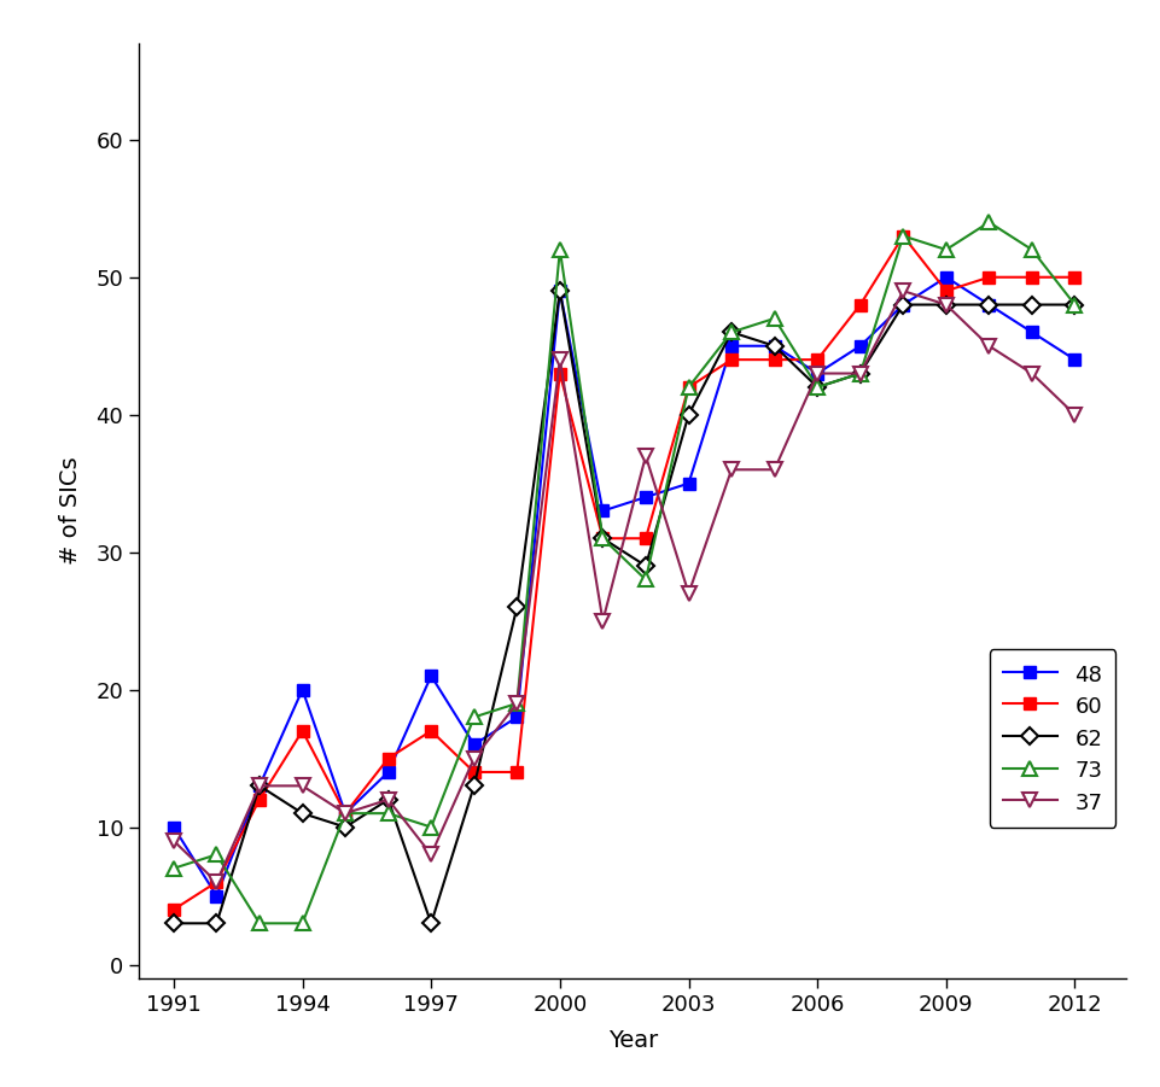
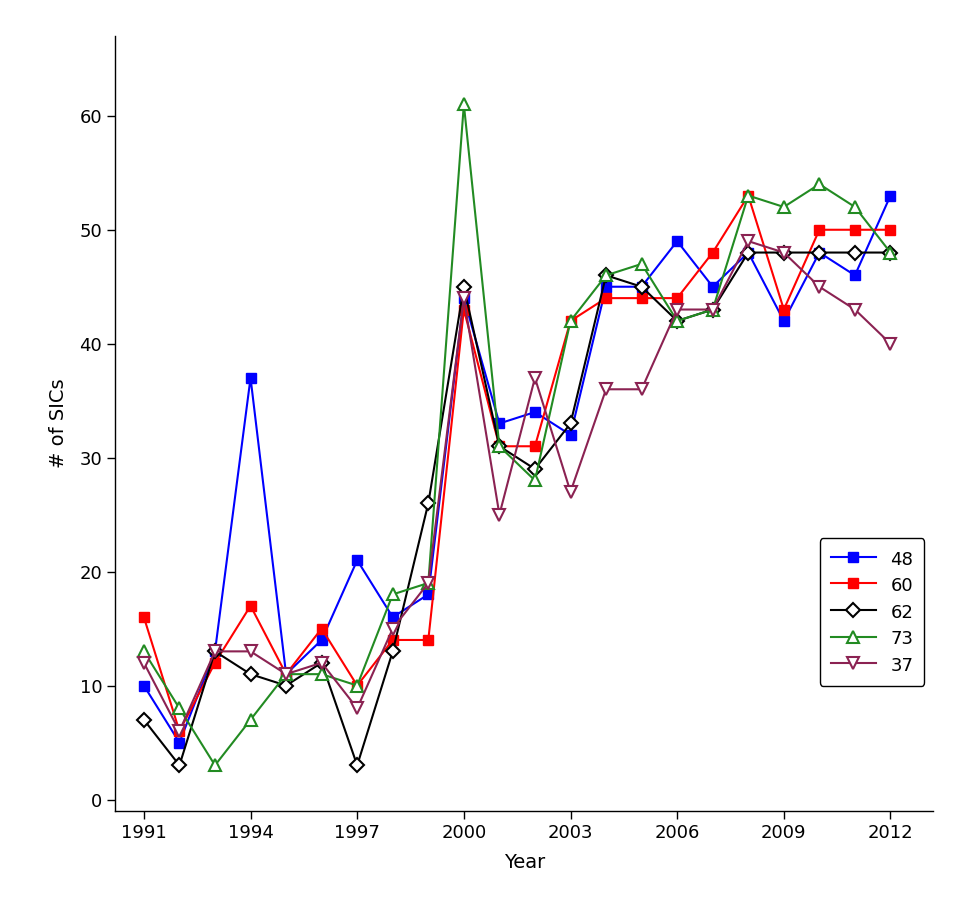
60/1991: 4 -> 16
62/1991: 3 -> 7
73/1991: 7 -> 13
37/1991: 9 -> 12
48/1994: 20 -> 37
73/1994: 3 -> 7
60/1997: 17 -> 10
48/2000: 49 -> 44
62/2000: 49 -> 45
73/2000: 52 -> 61
48/2003: 35 -> 32
62/2003: 40 -> 33
48/2006: 43 -> 49
48/2009: 50 -> 42
60/2009: 49 -> 43
48/2012: 44 -> 53
